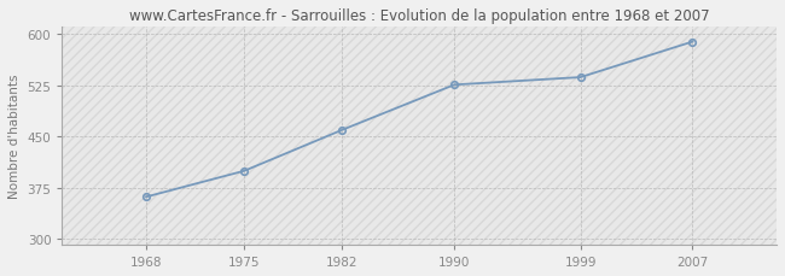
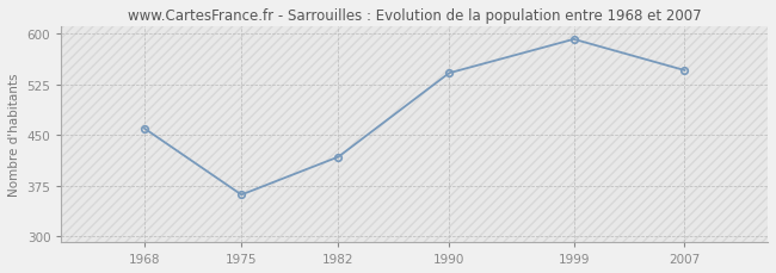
1968: 362 -> 460
1975: 400 -> 362
1982: 460 -> 418
1990: 526 -> 542
1999: 537 -> 592
2007: 589 -> 546
